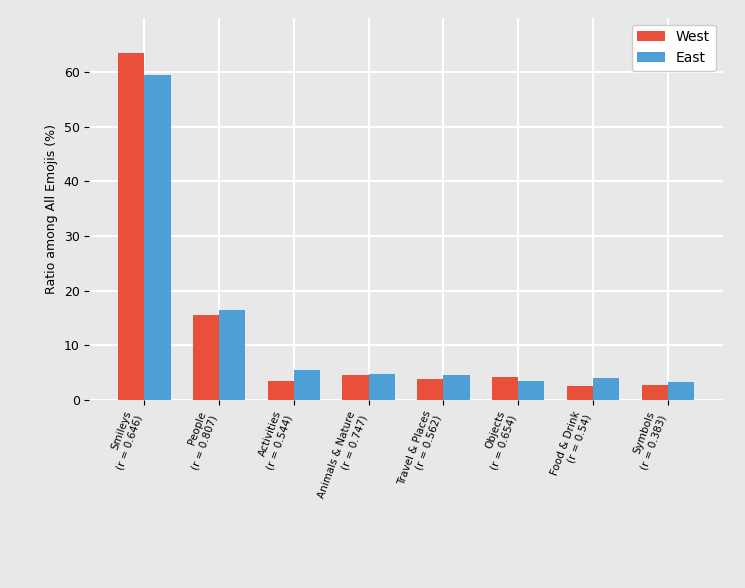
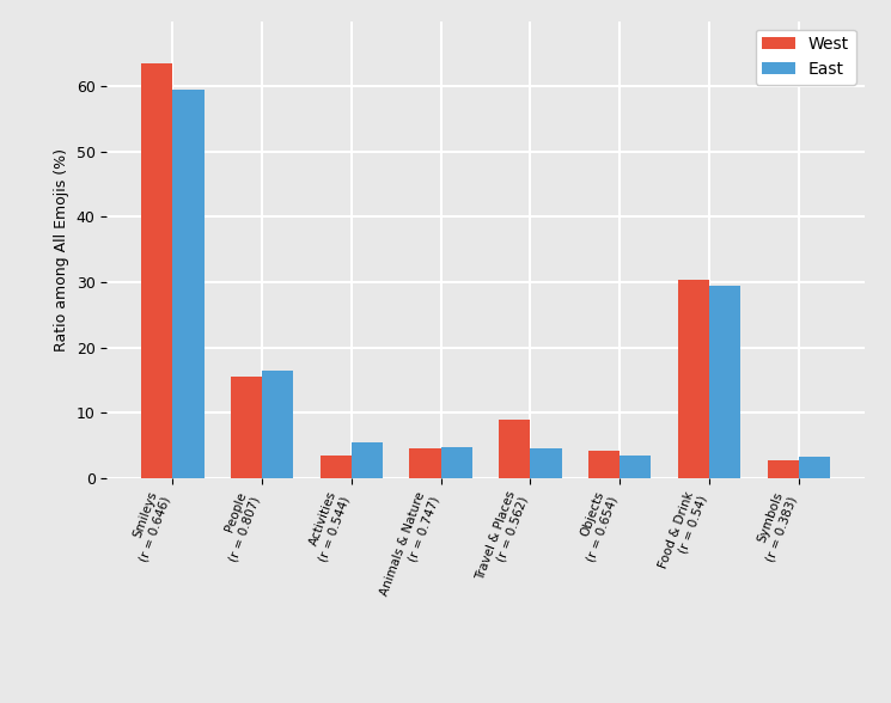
West/Travel & Places (r = 0.562): 3.8 -> 9.0
West/Food & Drink (r = 0.54): 2.5 -> 30.4
East/Food & Drink (r = 0.54): 4.0 -> 29.4
